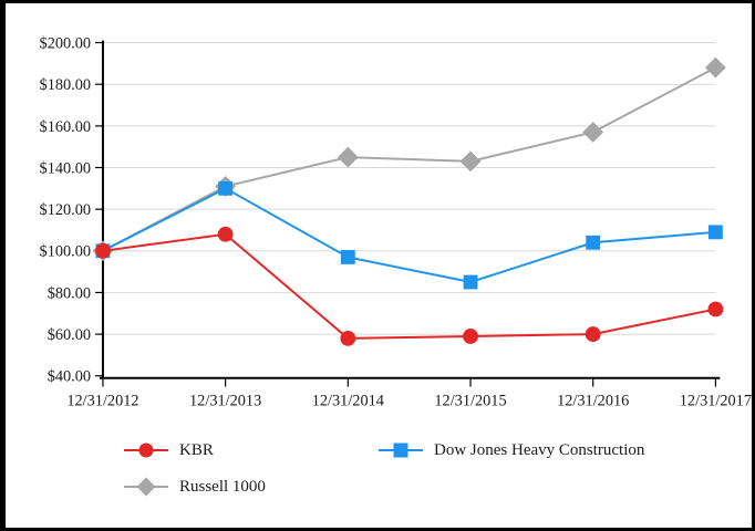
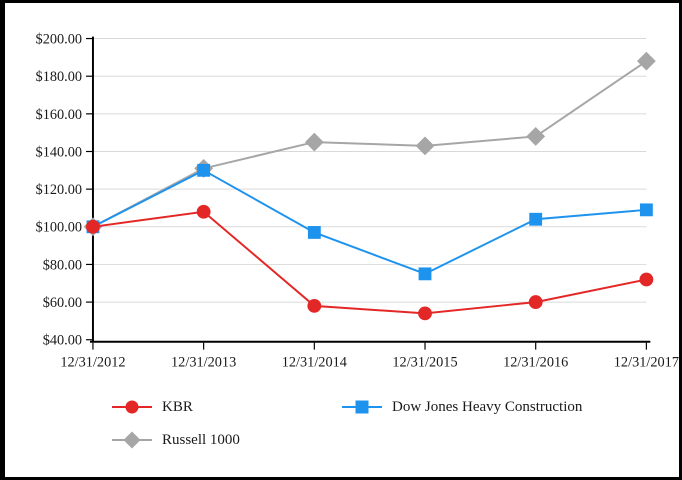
KBR/12/31/2015: $59 -> $54
Dow Jones Heavy Construction/12/31/2015: $85 -> $75
Russell 1000/12/31/2016: $157 -> $148
